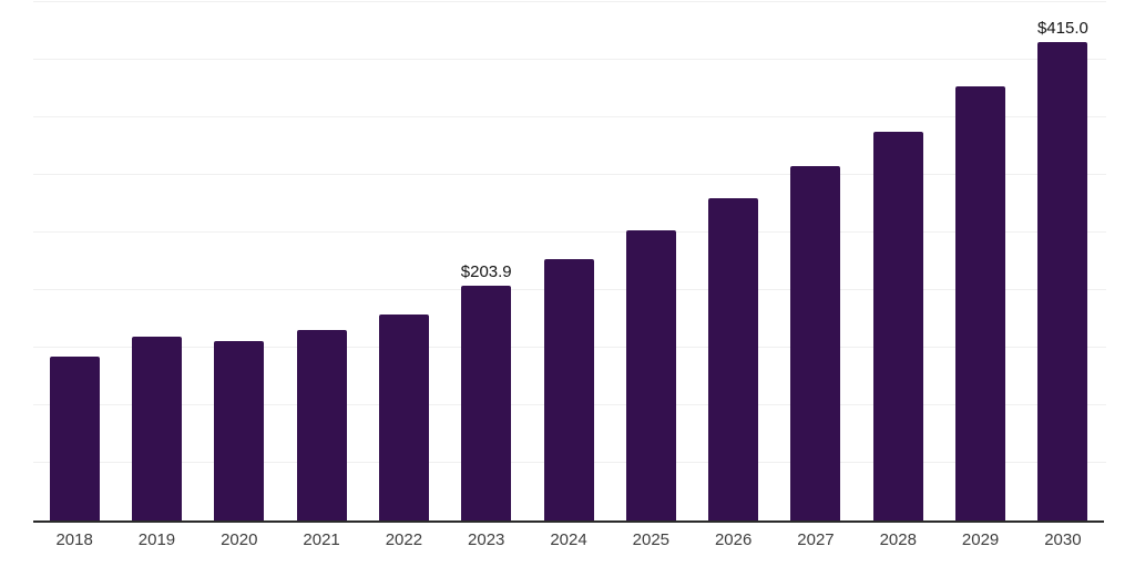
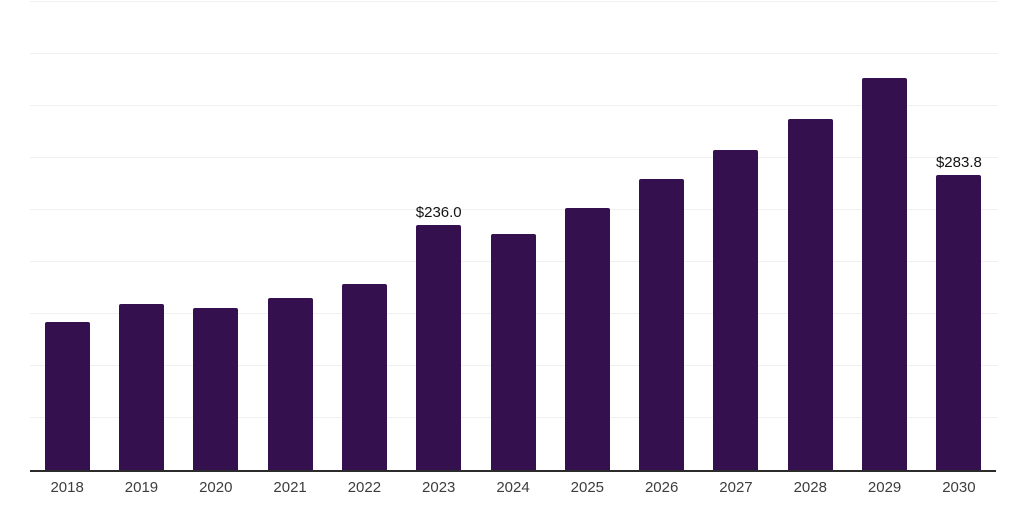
2023: $203.9 -> $236.0
2030: $415.0 -> $283.8
